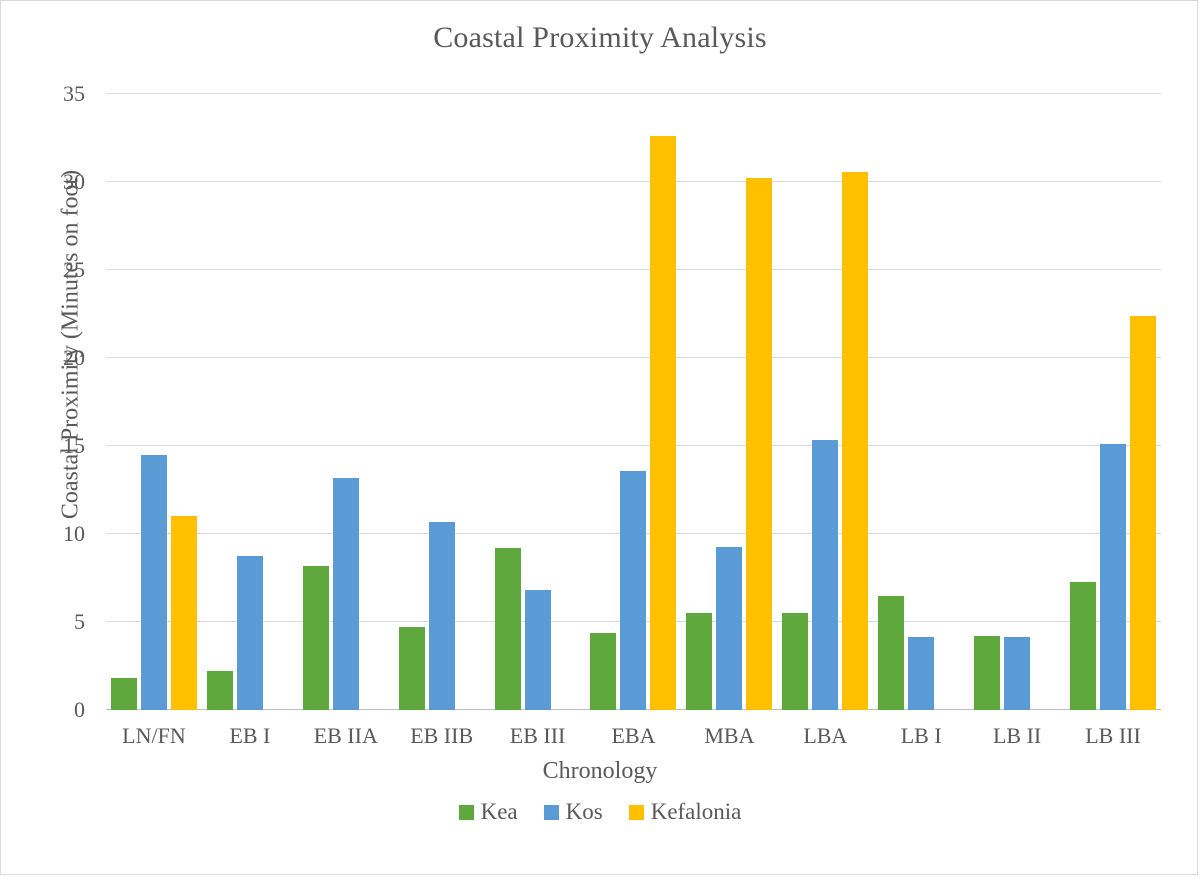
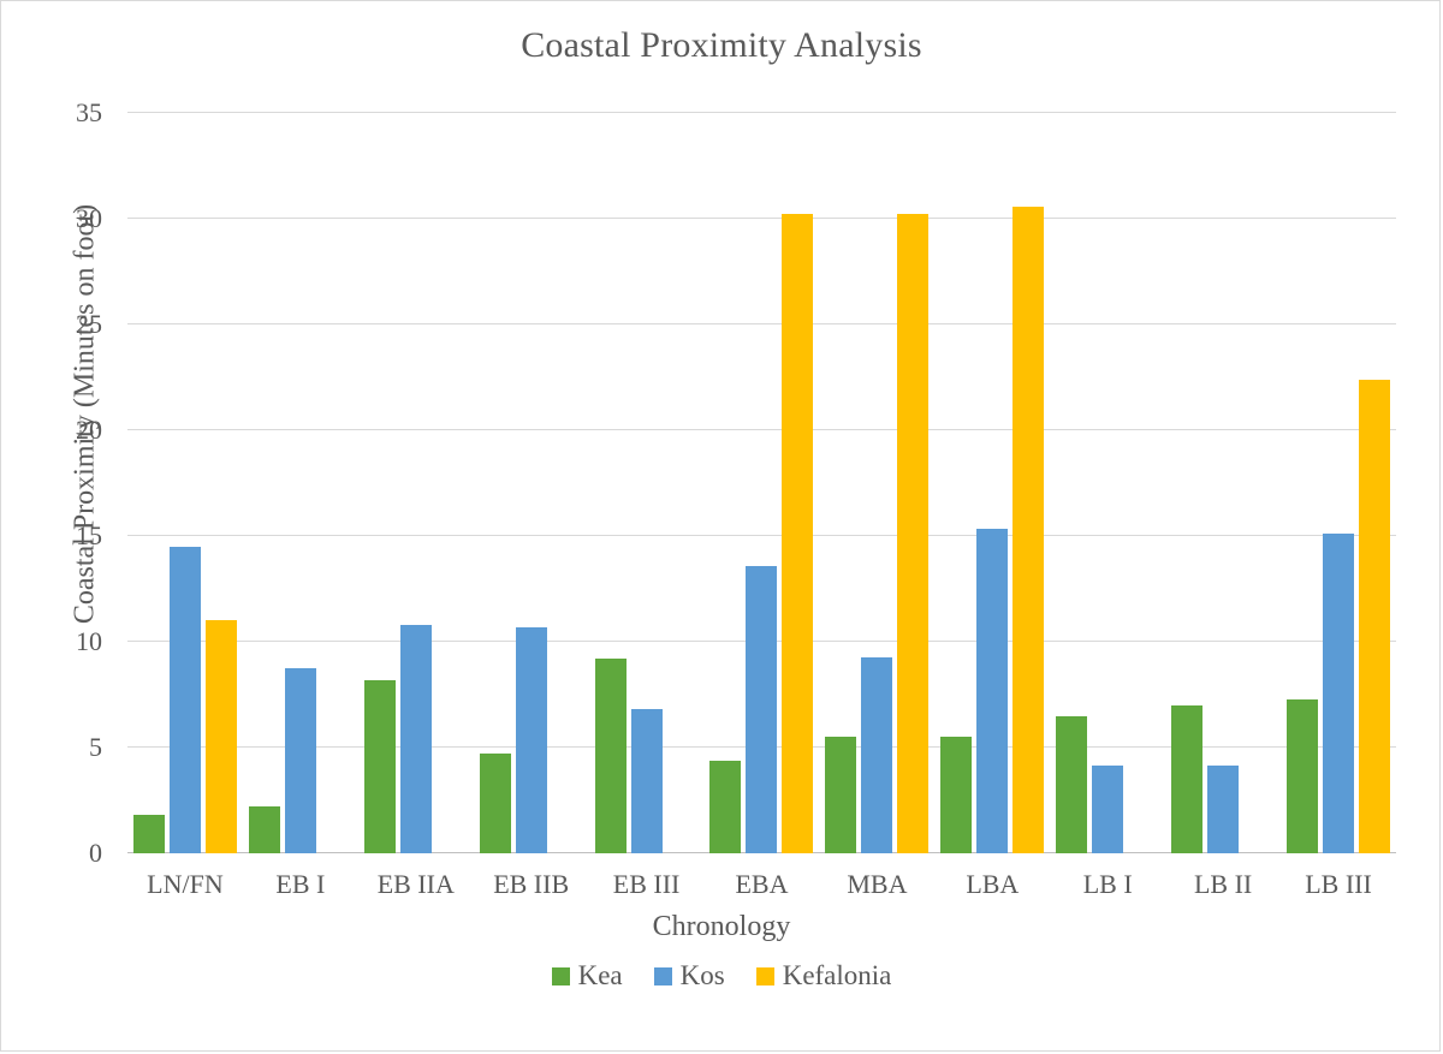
Kos/EB IIA: 13.2 -> 10.8
Kefalonia/EBA: 32.6 -> 30.2
Kea/LB II: 4.2 -> 7.0
